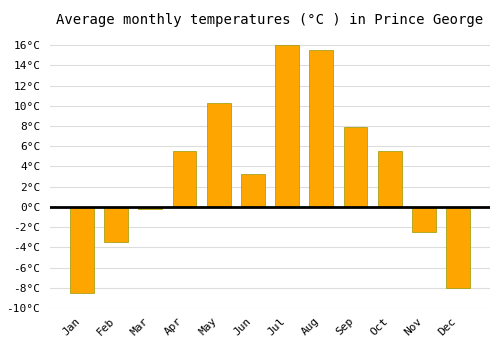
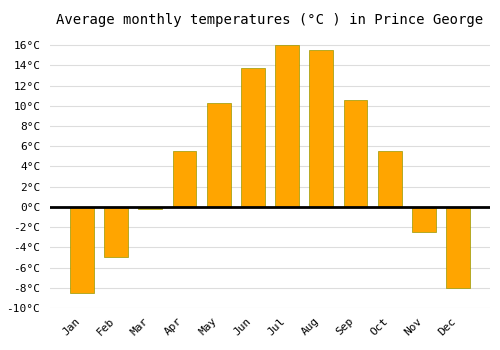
Feb: -3.5°C -> -5.0°C
Jun: 3.3°C -> 13.7°C
Sep: 7.9°C -> 10.6°C
